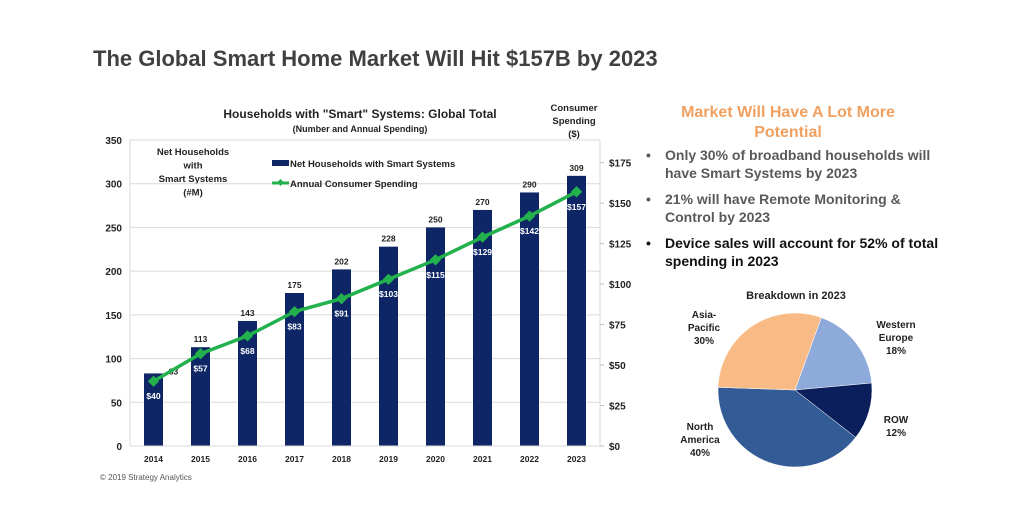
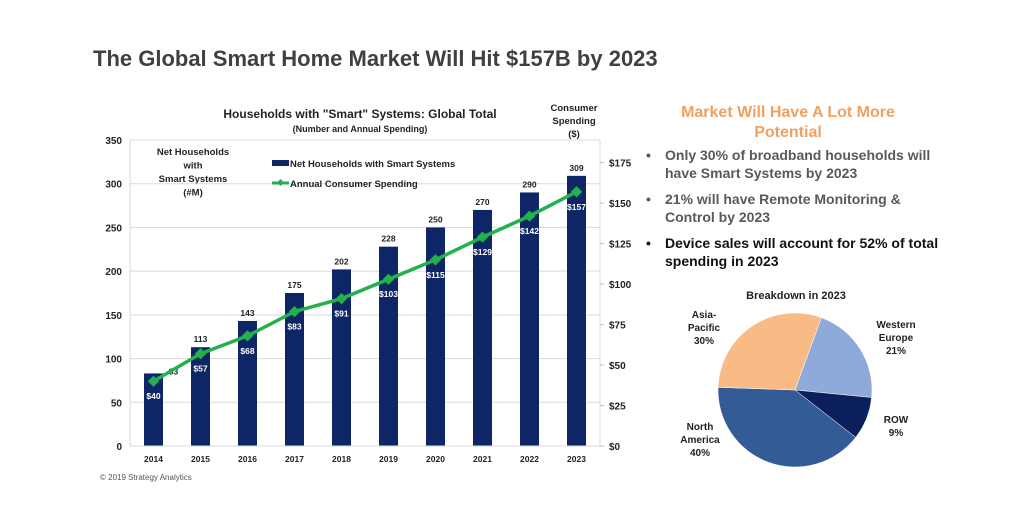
Breakdown in 2023/Western Europe: 18% -> 21%
Breakdown in 2023/ROW: 12% -> 9%
